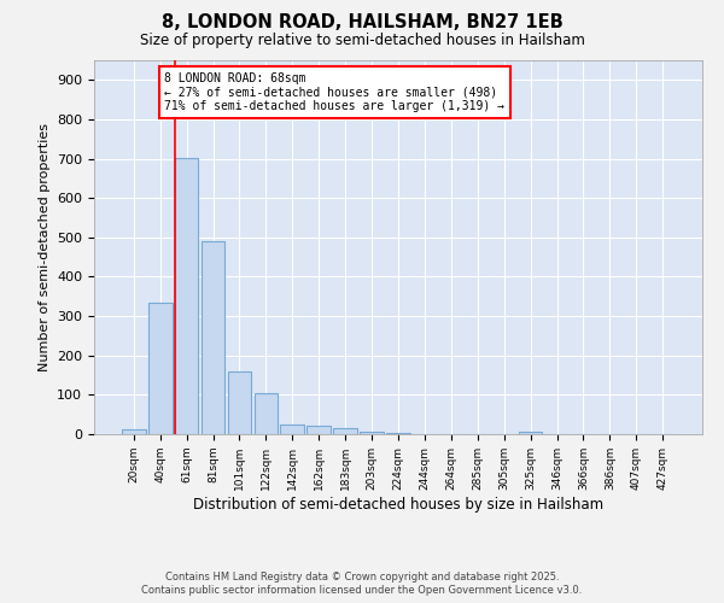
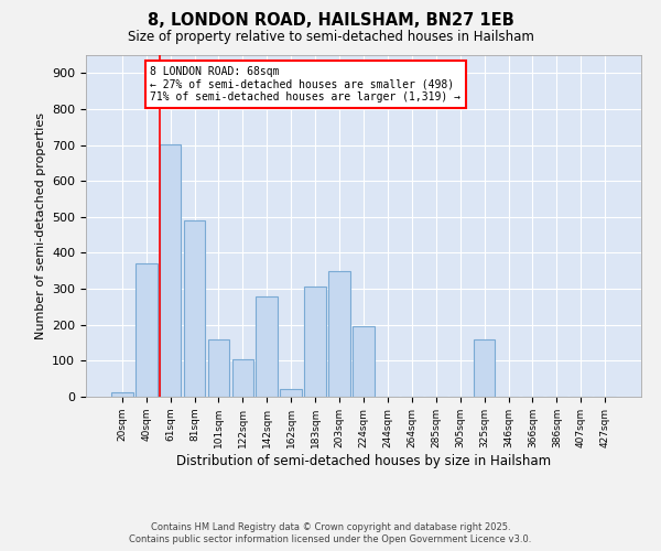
40sqm: 333 -> 370
142sqm: 25 -> 280
183sqm: 15 -> 305
203sqm: 5 -> 350
224sqm: 3 -> 195
325sqm: 5 -> 160
